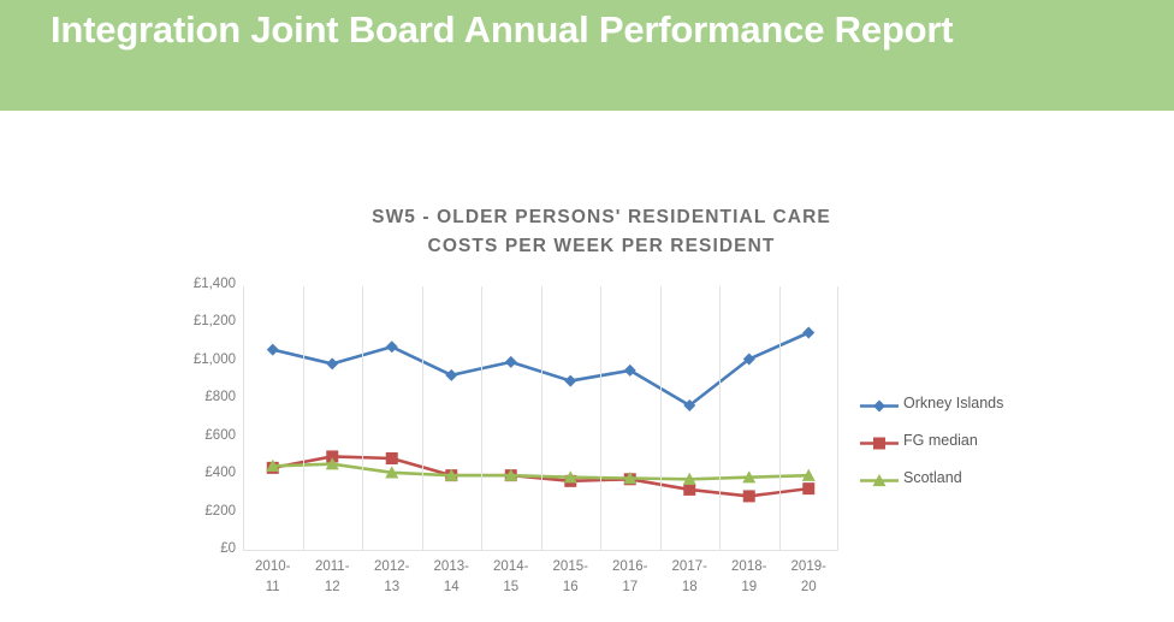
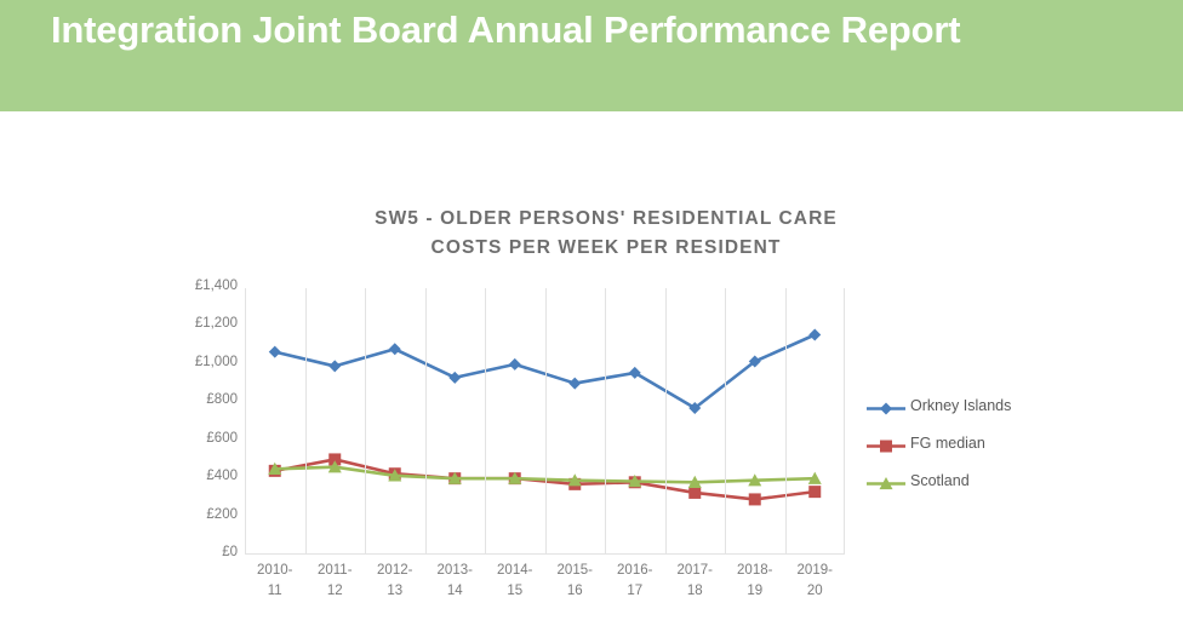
FG median/2012-13: £490 -> £420
